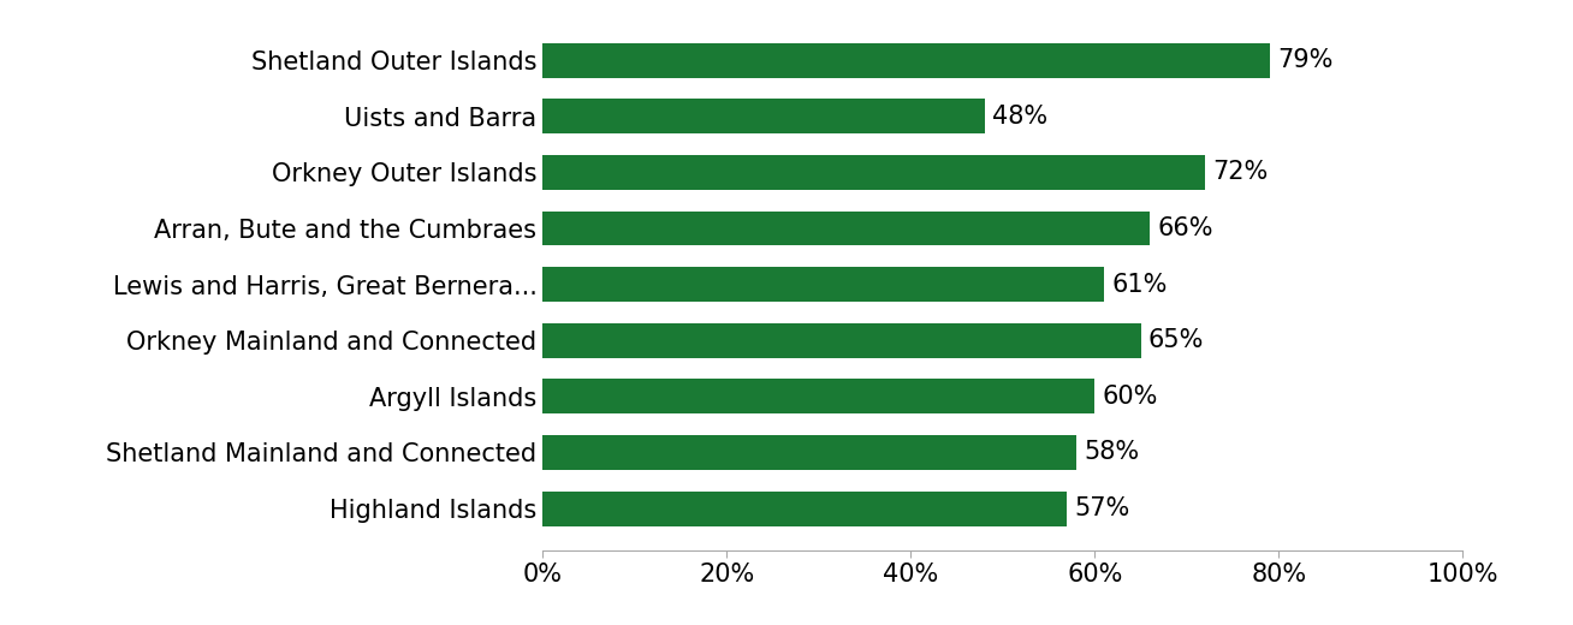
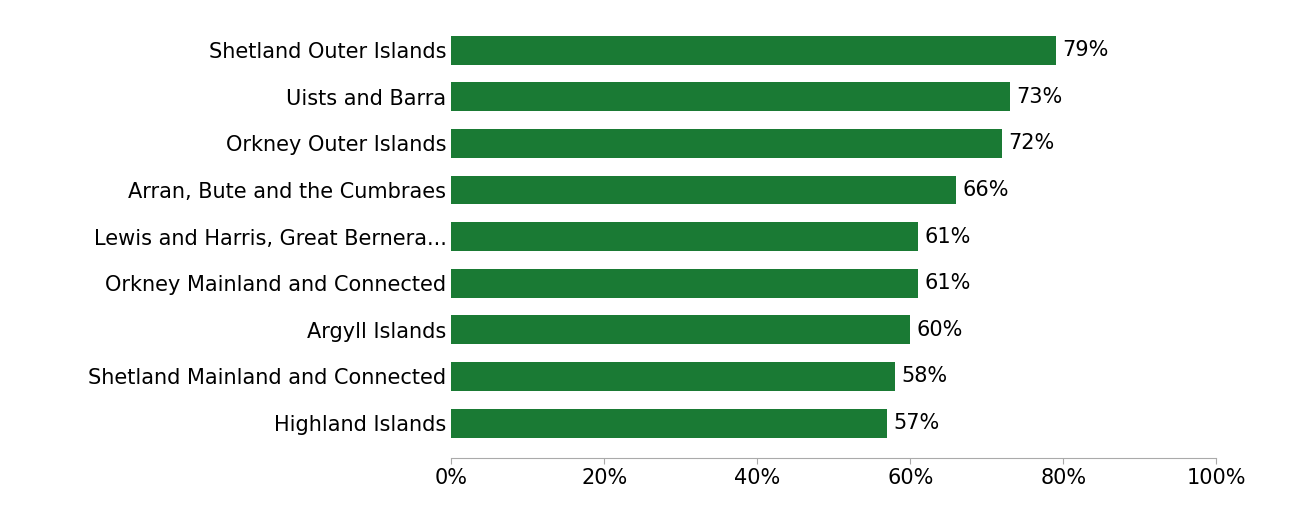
Uists and Barra: 48% -> 73%
Orkney Mainland and Connected: 65% -> 61%
